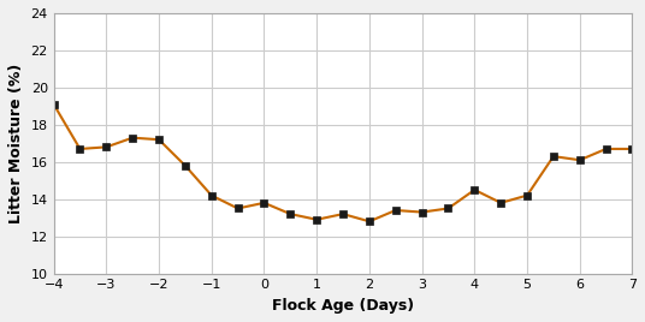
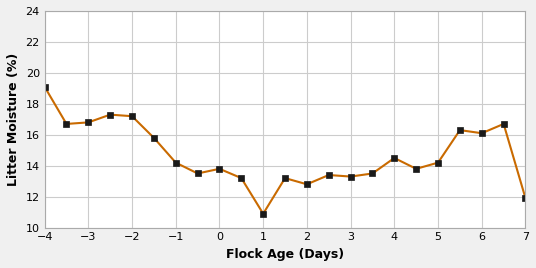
1: 12.9 -> 10.9
7: 16.7 -> 11.9
